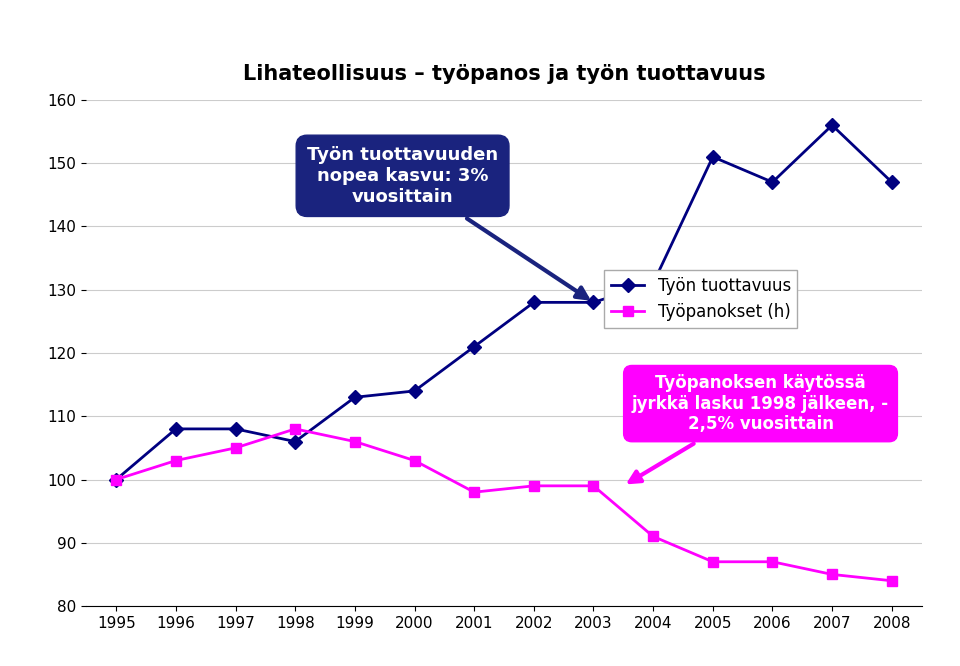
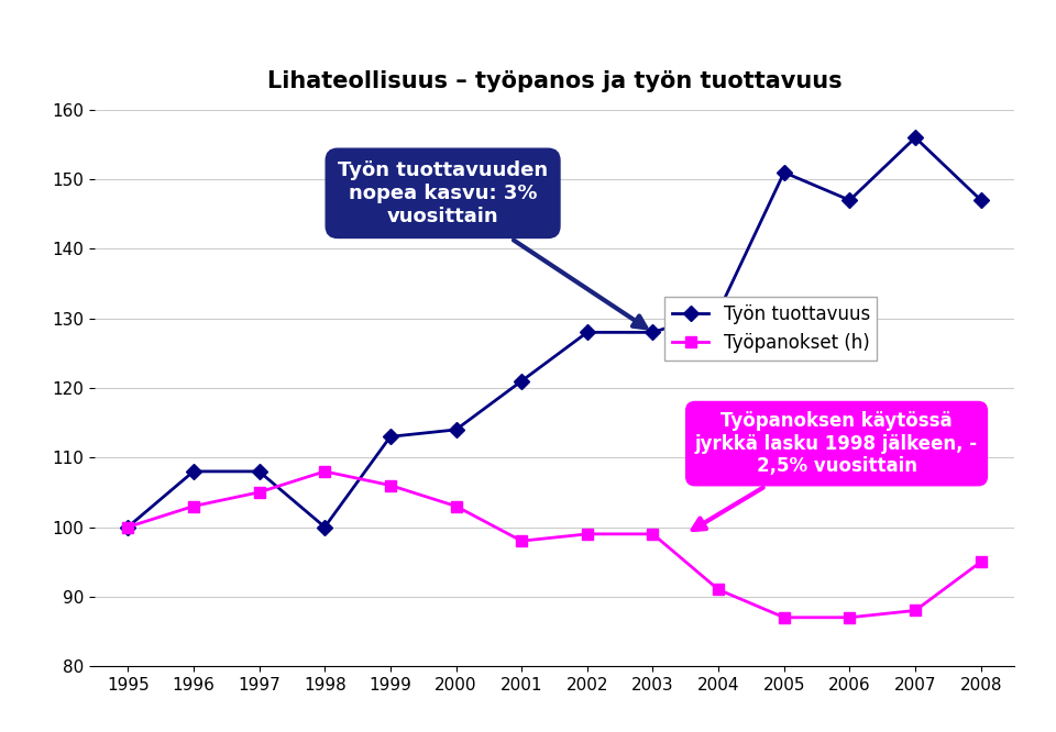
Työn tuottavuus/1998: 106 -> 100
Työpanokset (h)/2007: 85 -> 88
Työpanokset (h)/2008: 84 -> 95
